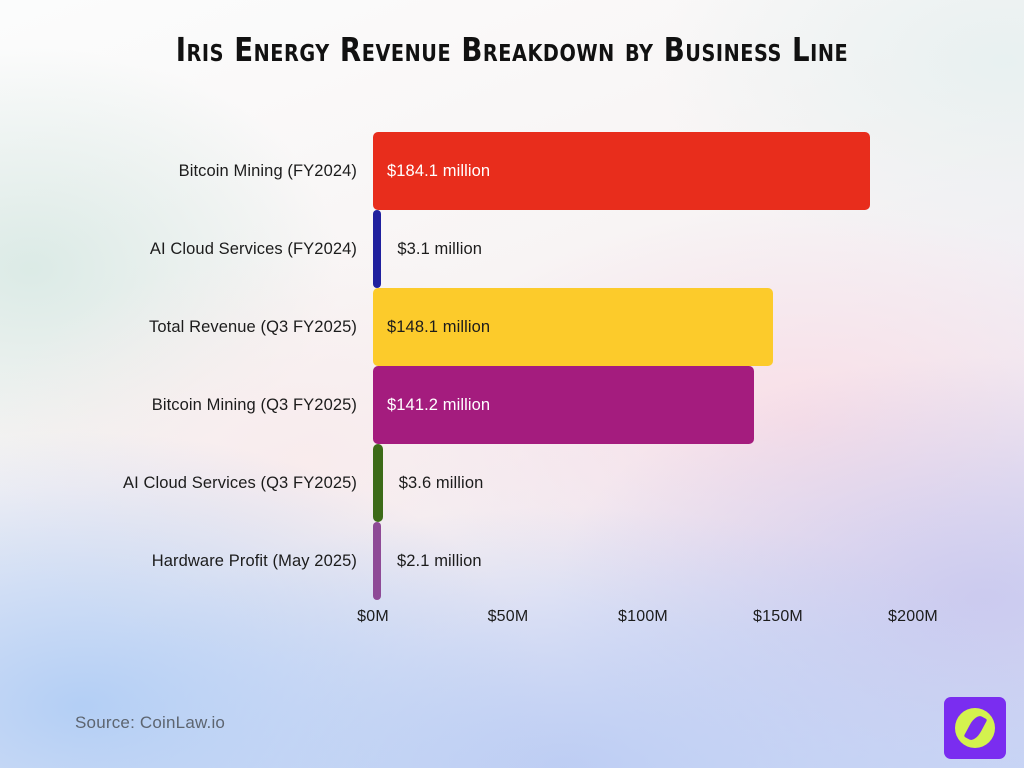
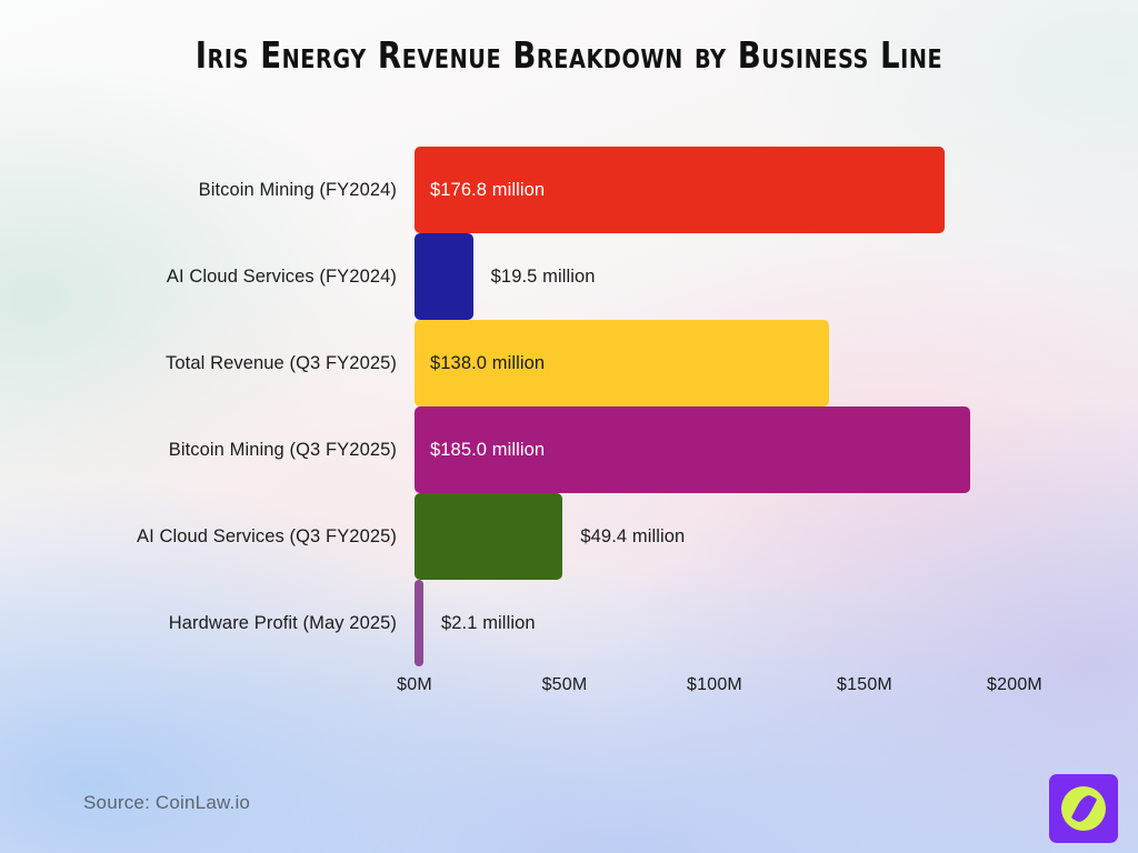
Bitcoin Mining (FY2024): $184.1 -> $176.8
AI Cloud Services (FY2024): $3.1 -> $19.5
Total Revenue (Q3 FY2025): $148.1 -> $138.0
Bitcoin Mining (Q3 FY2025): $141.2 -> $185.0
AI Cloud Services (Q3 FY2025): $3.6 -> $49.4
